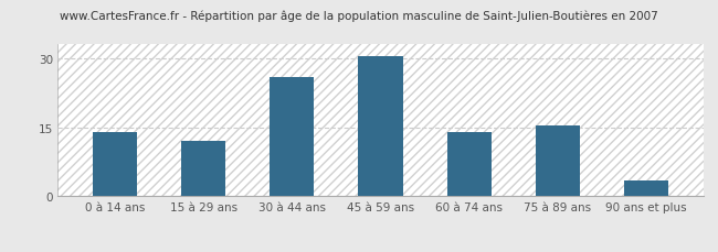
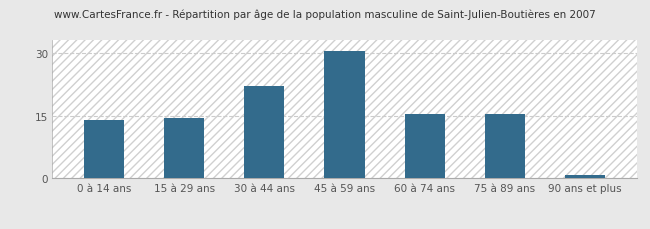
15 à 29 ans: 12.0 -> 14.5
30 à 44 ans: 26.0 -> 22.0
60 à 74 ans: 14.0 -> 15.5
90 ans et plus: 3.5 -> 0.8
